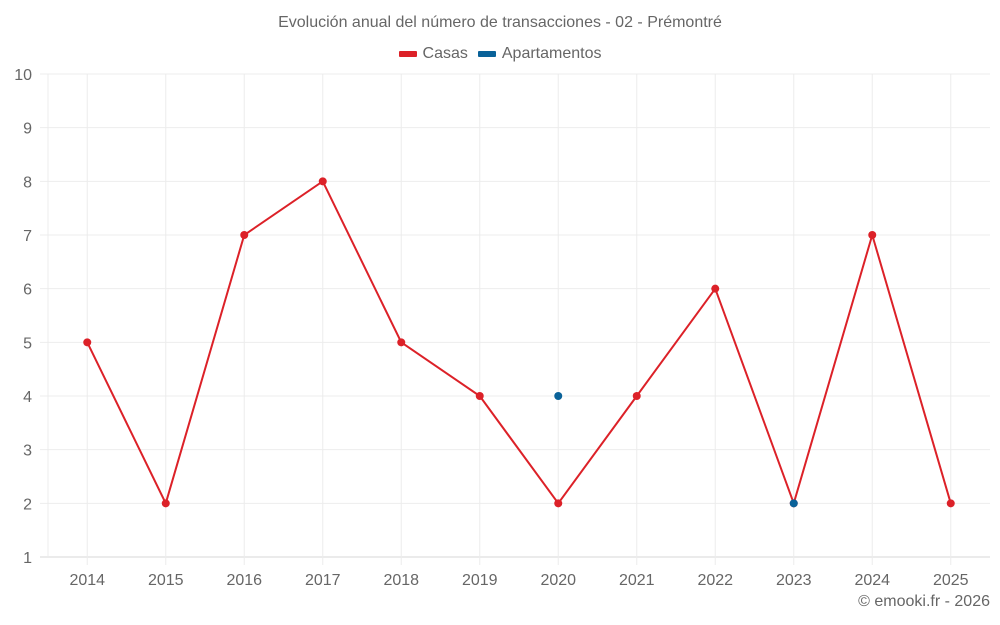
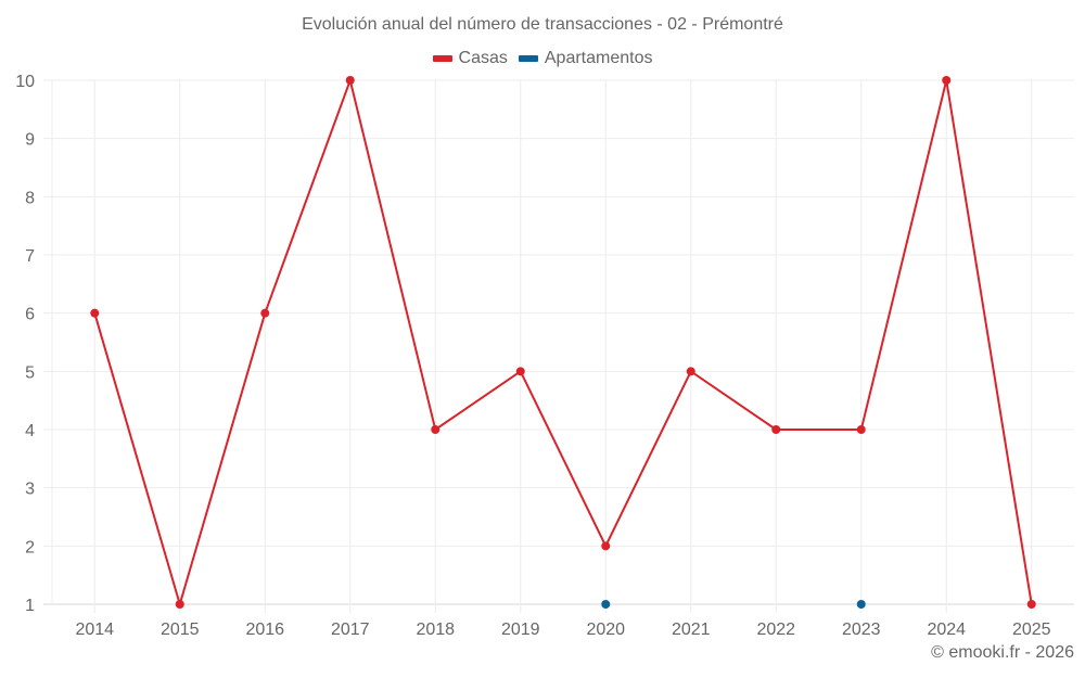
Casas/2014: 5 -> 6
Casas/2015: 2 -> 1
Casas/2016: 7 -> 6
Casas/2017: 8 -> 10
Casas/2018: 5 -> 4
Casas/2019: 4 -> 5
Apartamentos/2020: 4 -> 1
Casas/2021: 4 -> 5
Casas/2022: 6 -> 4
Casas/2023: 2 -> 4
Apartamentos/2023: 2 -> 1
Casas/2024: 7 -> 10
Casas/2025: 2 -> 1
